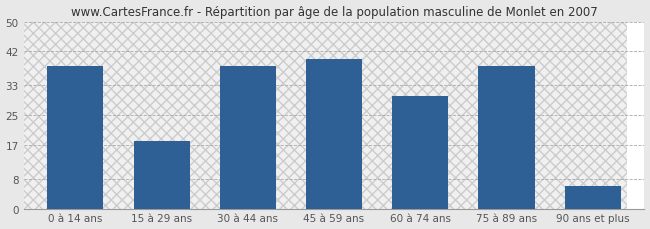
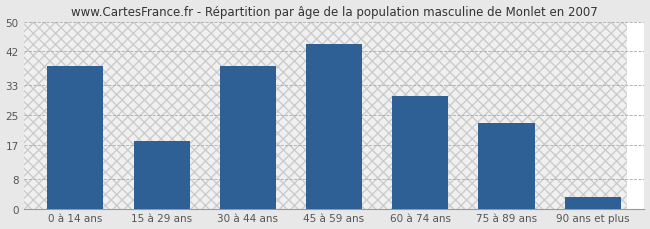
45 à 59 ans: 40 -> 44
75 à 89 ans: 38 -> 23
90 ans et plus: 6 -> 3
